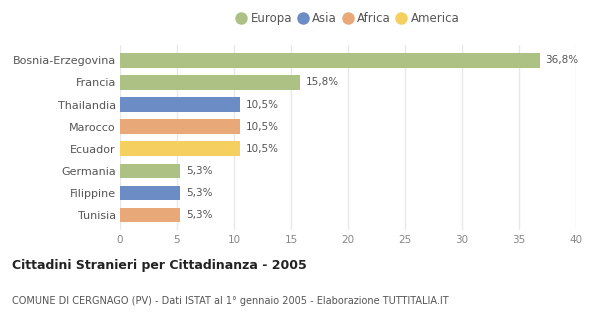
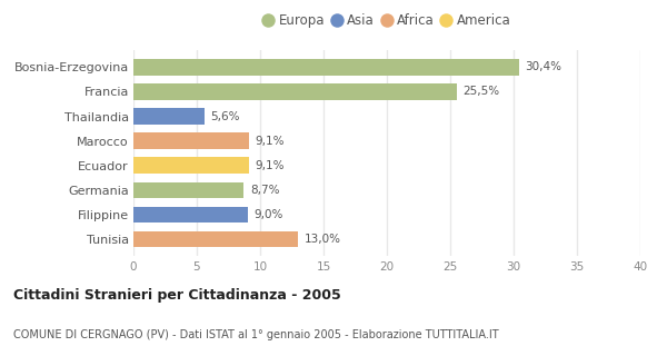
Bosnia-Erzegovina: 36,8% -> 30,4%
Francia: 15,8% -> 25,5%
Thailandia: 10,5% -> 5,6%
Marocco: 10,5% -> 9,1%
Ecuador: 10,5% -> 9,1%
Germania: 5,3% -> 8,7%
Filippine: 5,3% -> 9,0%
Tunisia: 5,3% -> 13,0%
